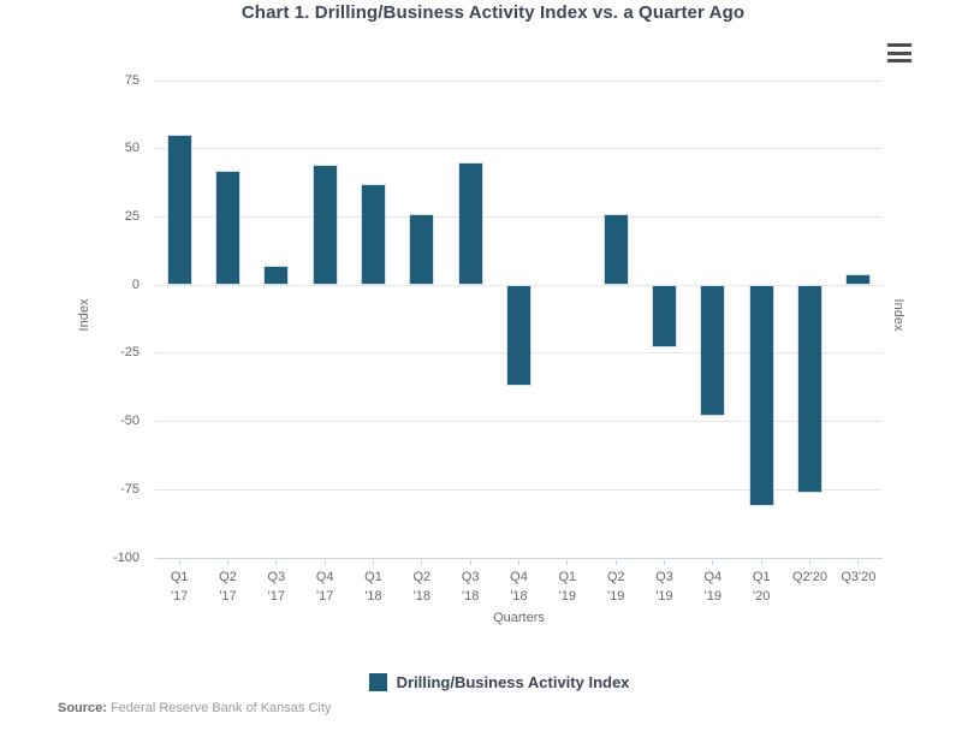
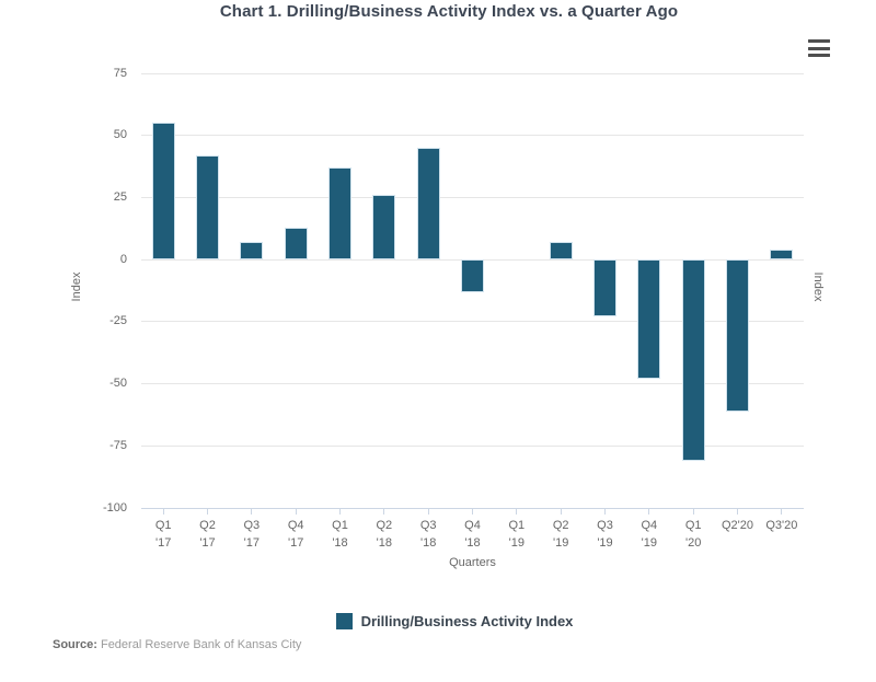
Q4 '17: 44 -> 13
Q4 '18: -37 -> -13
Q2 '19: 26 -> 7
Q2'20: -76 -> -61
